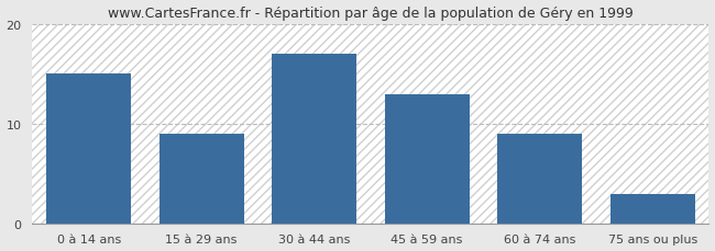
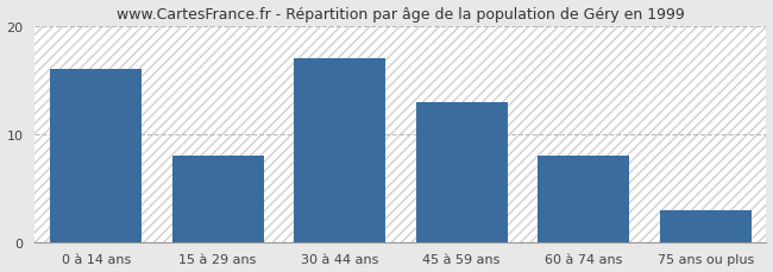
0 à 14 ans: 15 -> 16
15 à 29 ans: 9 -> 8
60 à 74 ans: 9 -> 8
